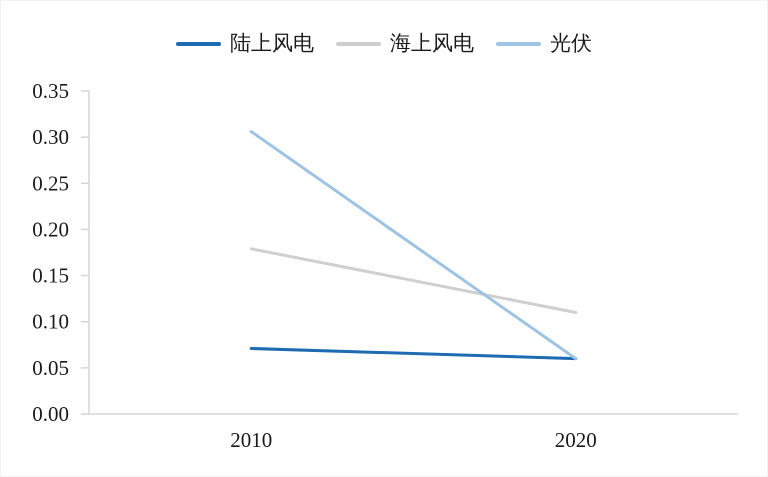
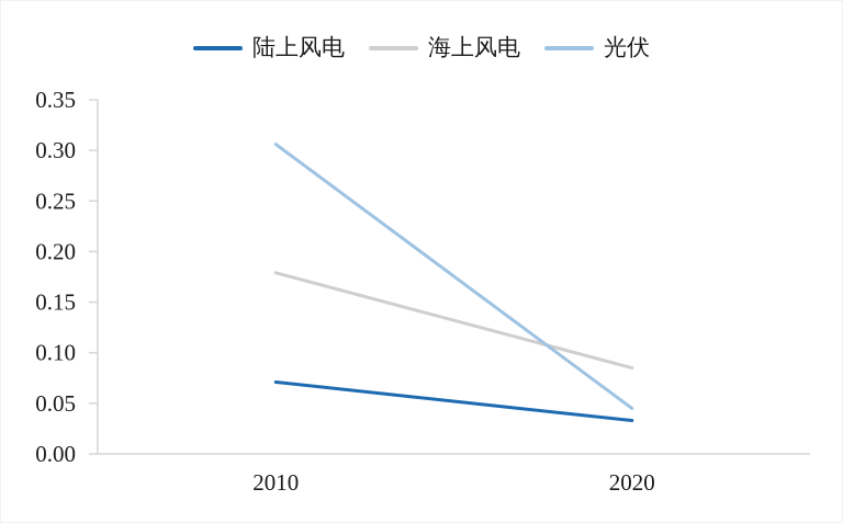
陆上风电/2020: 0.06 -> 0.03
海上风电/2020: 0.11 -> 0.09
光伏/2020: 0.06 -> 0.04
